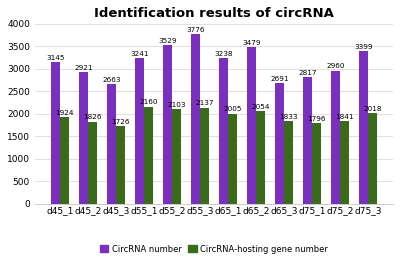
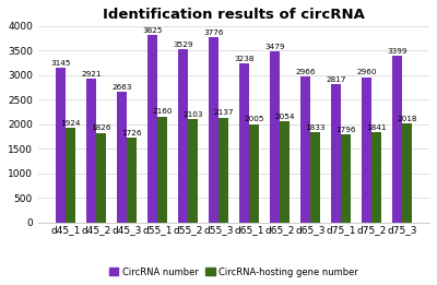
CircRNA number/d55_1: 3241 -> 3825
CircRNA number/d65_3: 2691 -> 2966
